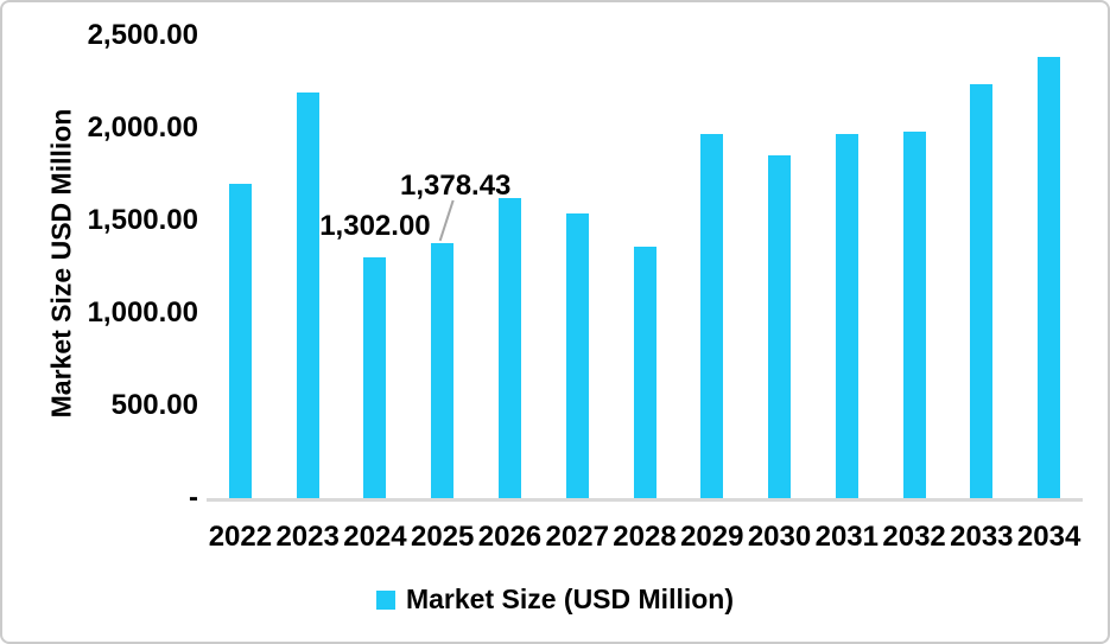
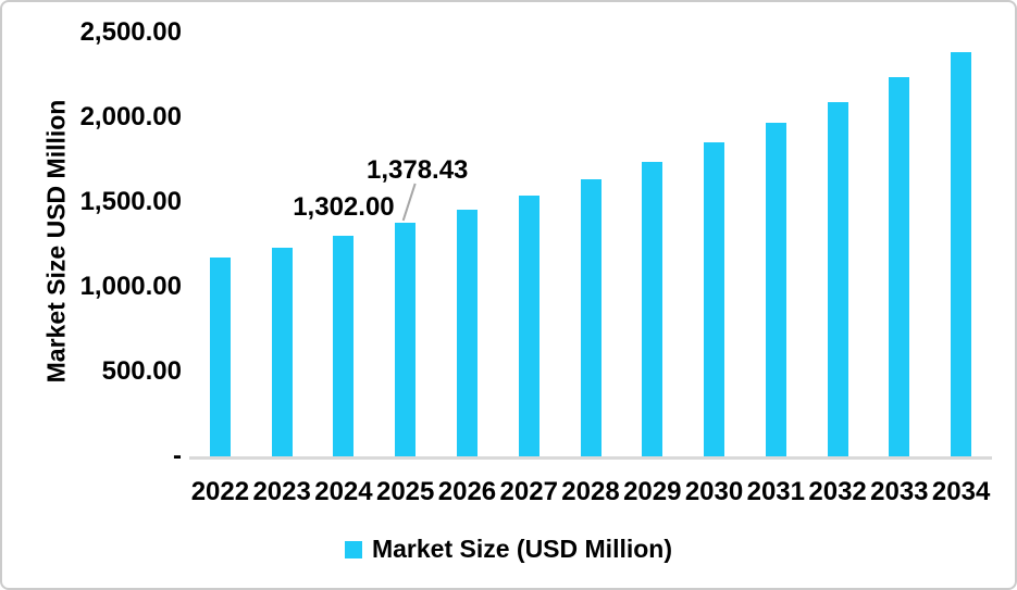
2022: 1700 -> 1170
2023: 2190 -> 1230
2026: 1620 -> 1460
2028: 1360 -> 1640
2029: 1970 -> 1740
2032: 1980 -> 2090
